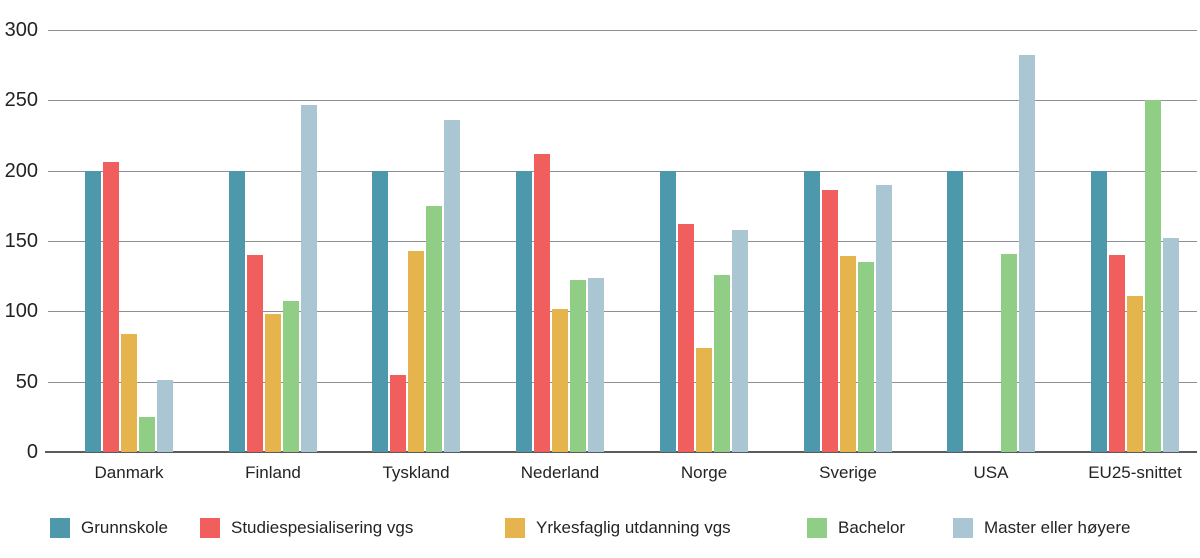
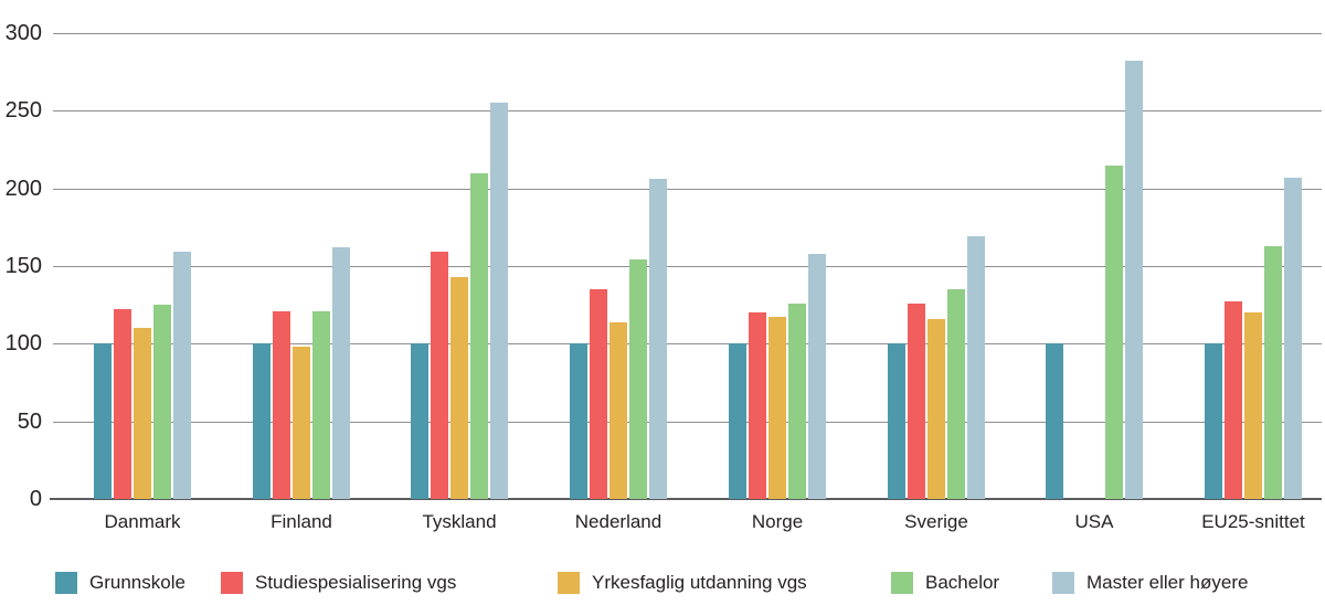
Grunnskole/Danmark: 200 -> 100
Studiespesialisering vgs/Danmark: 206 -> 122
Yrkesfaglig utdanning vgs/Danmark: 84 -> 110
Bachelor/Danmark: 25 -> 125
Master eller høyere/Danmark: 51 -> 159
Grunnskole/Finland: 200 -> 100
Studiespesialisering vgs/Finland: 140 -> 121
Bachelor/Finland: 107 -> 121
Master eller høyere/Finland: 247 -> 162
Grunnskole/Tyskland: 200 -> 100
Studiespesialisering vgs/Tyskland: 55 -> 159
Bachelor/Tyskland: 175 -> 210
Master eller høyere/Tyskland: 236 -> 255
Grunnskole/Nederland: 200 -> 100
Studiespesialisering vgs/Nederland: 212 -> 135
Yrkesfaglig utdanning vgs/Nederland: 102 -> 114
Bachelor/Nederland: 122 -> 154
Master eller høyere/Nederland: 124 -> 206
Grunnskole/Norge: 200 -> 100
Studiespesialisering vgs/Norge: 162 -> 120
Yrkesfaglig utdanning vgs/Norge: 74 -> 117
Grunnskole/Sverige: 200 -> 100
Studiespesialisering vgs/Sverige: 186 -> 126
Yrkesfaglig utdanning vgs/Sverige: 139 -> 116
Master eller høyere/Sverige: 190 -> 169
Grunnskole/USA: 200 -> 100
Bachelor/USA: 141 -> 215
Grunnskole/EU25-snittet: 200 -> 100
Studiespesialisering vgs/EU25-snittet: 140 -> 127
Yrkesfaglig utdanning vgs/EU25-snittet: 111 -> 120
Bachelor/EU25-snittet: 250 -> 163
Master eller høyere/EU25-snittet: 152 -> 207
